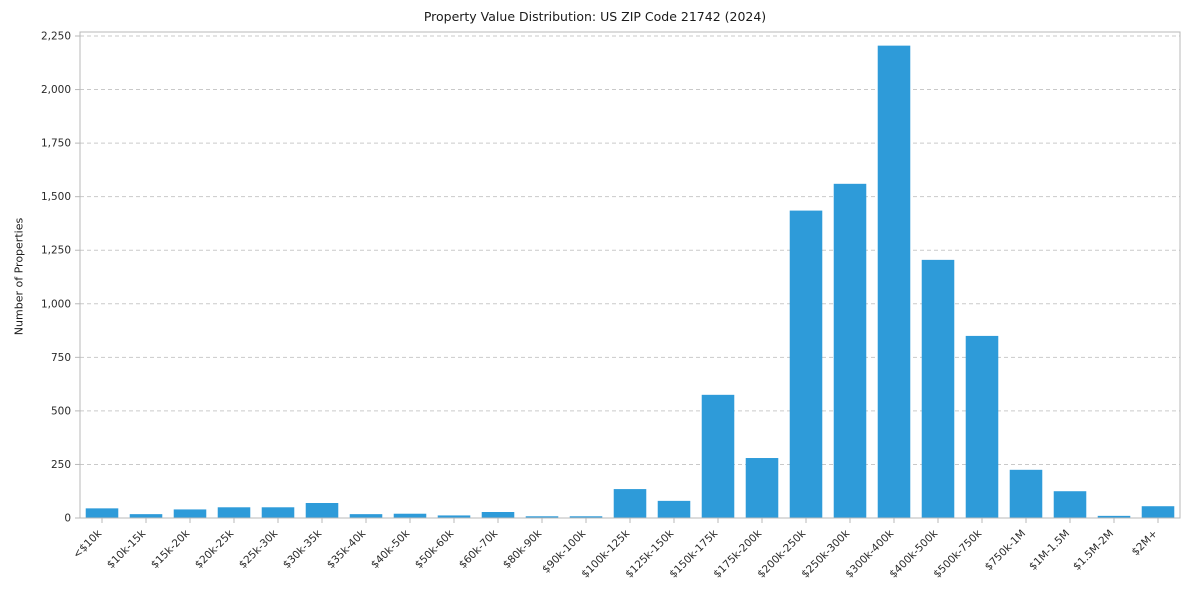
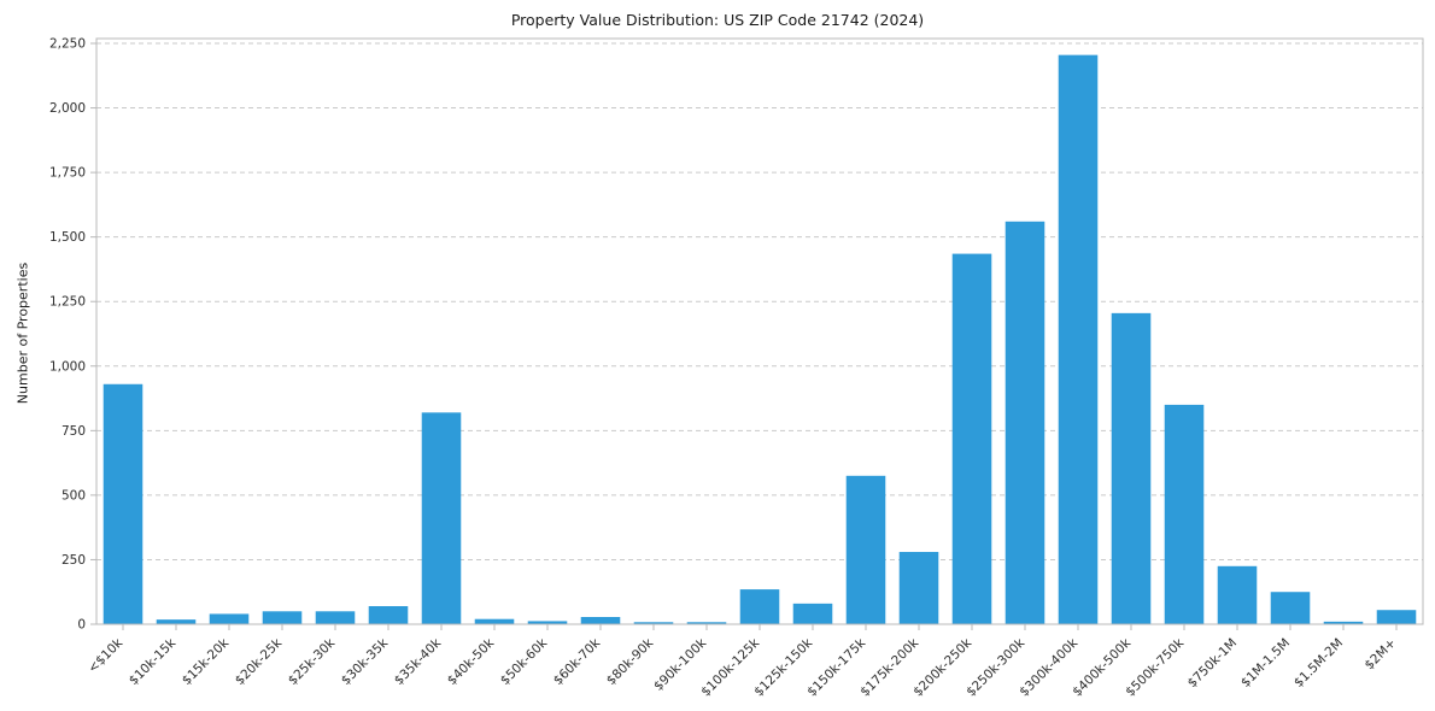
<$10k: 40 -> 930
$35k-40k: 20 -> 820
